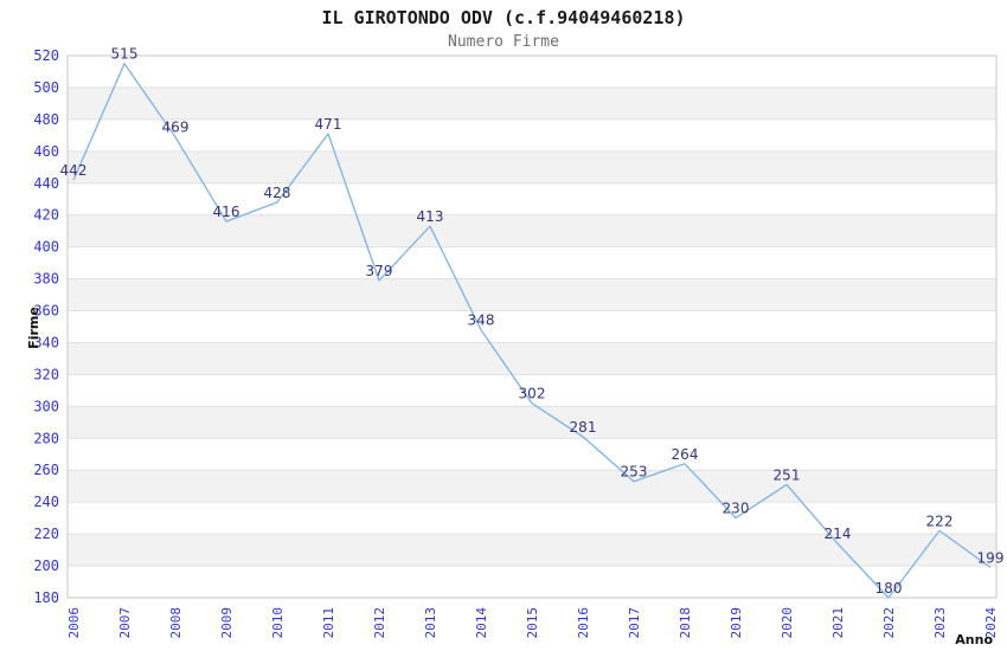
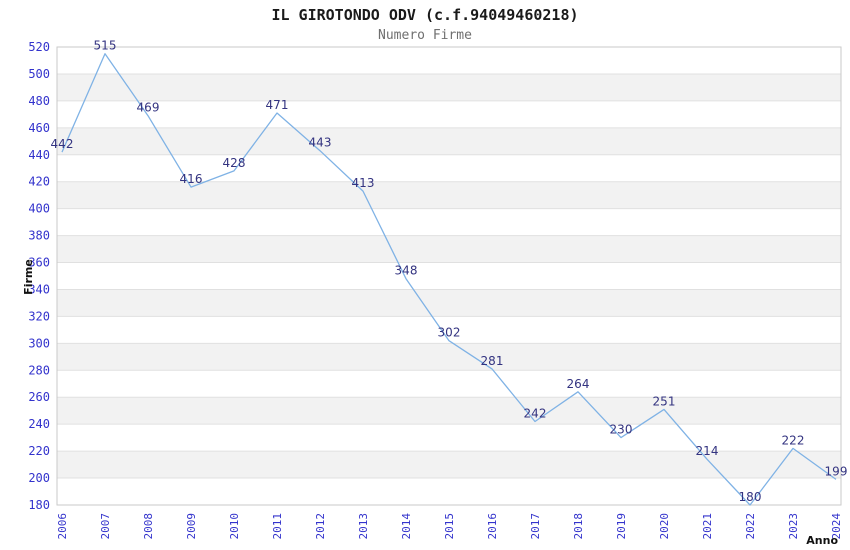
2012: 379 -> 443
2017: 253 -> 242
